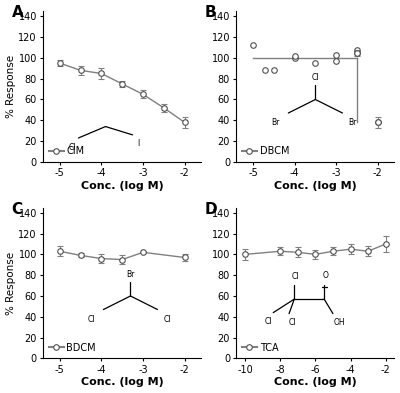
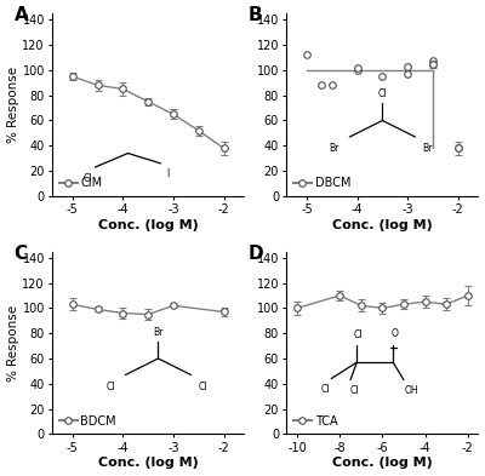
-8: 103 -> 110
